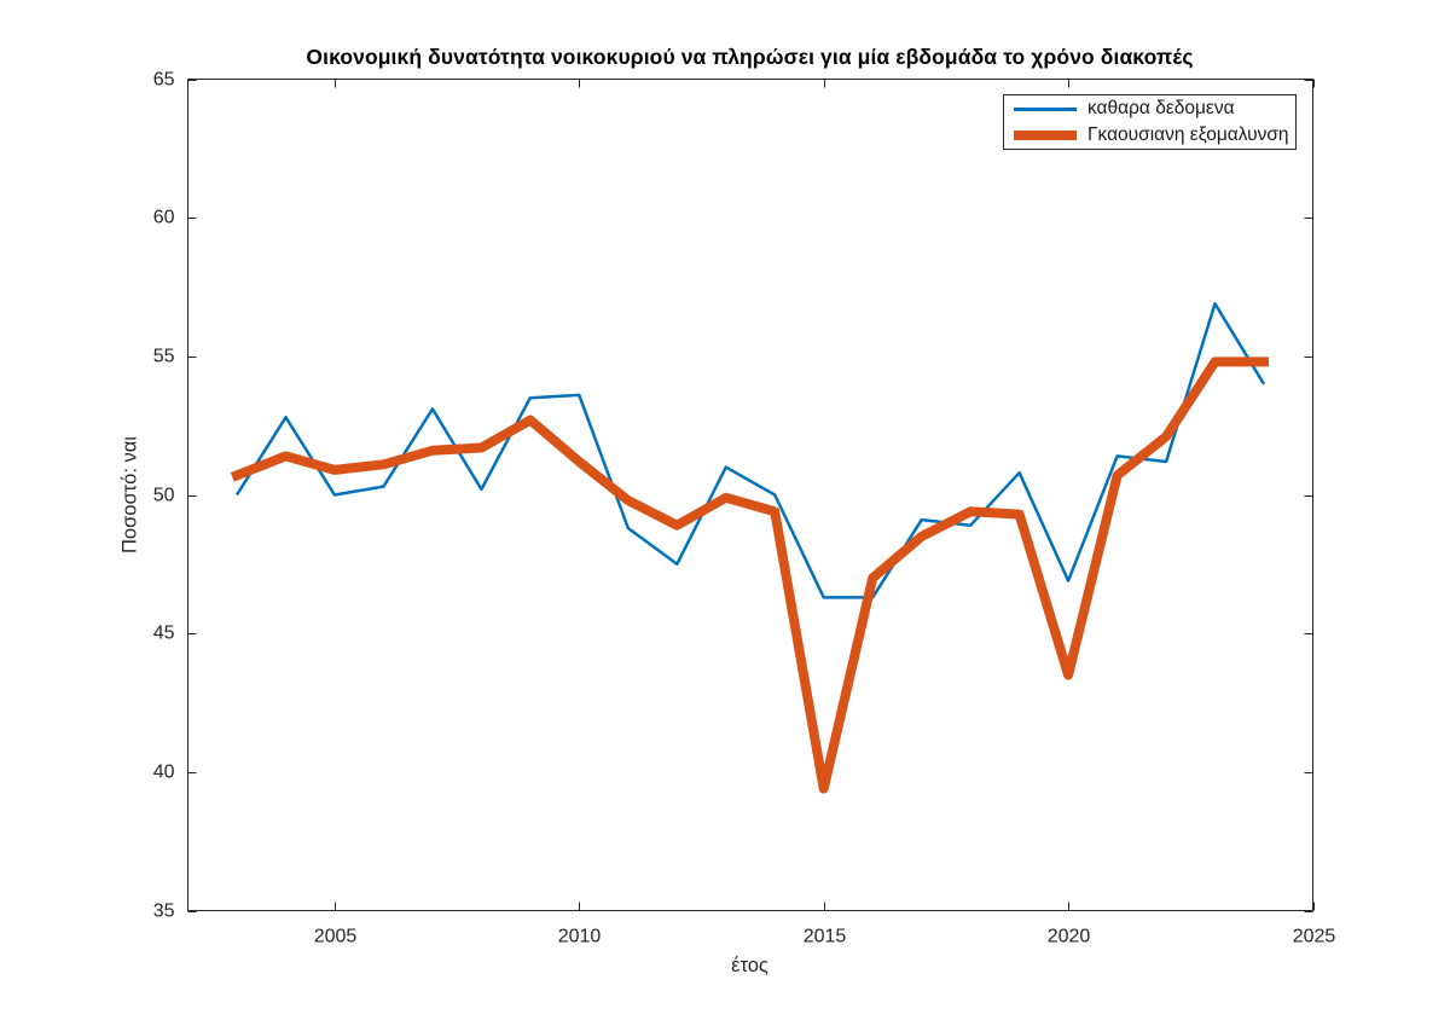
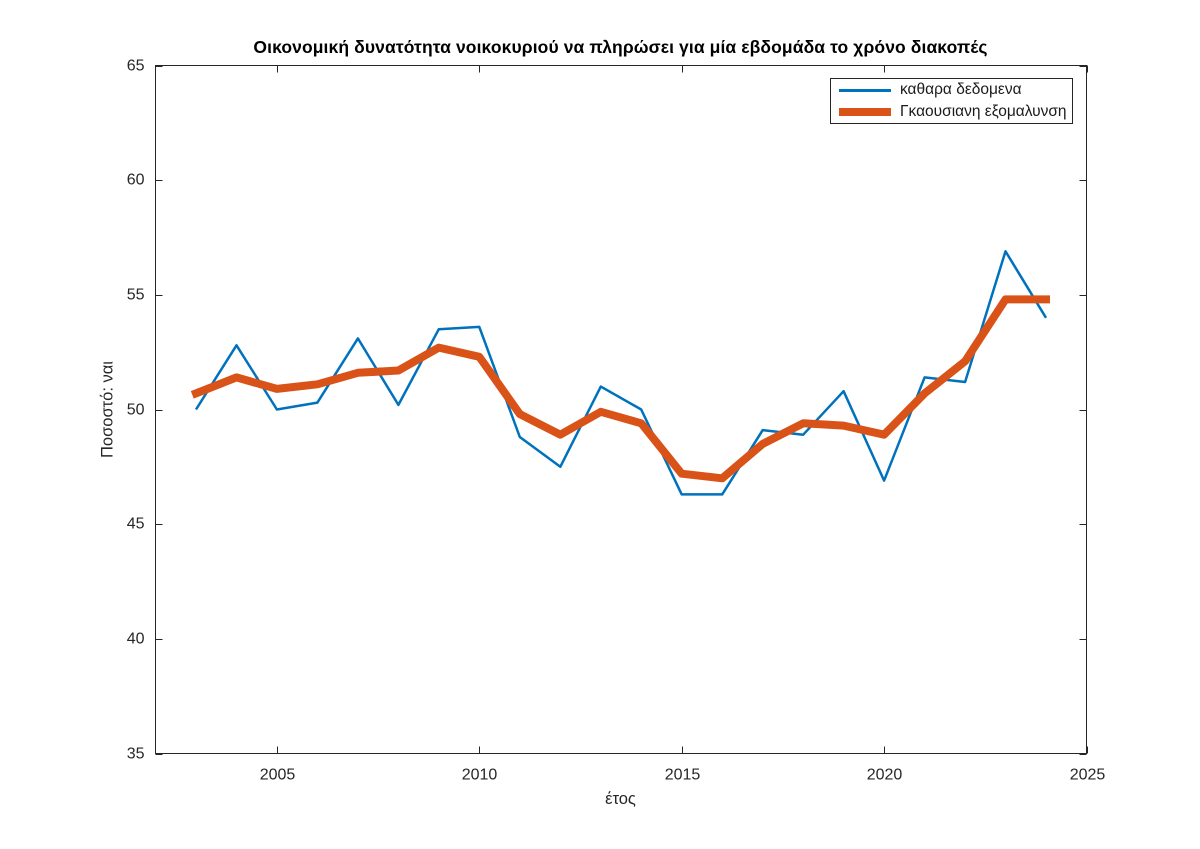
Γκαουσιανη εξομαλυνση/2010: 51.2 -> 52.3
Γκαουσιανη εξομαλυνση/2015: 39.4 -> 47.2
Γκαουσιανη εξομαλυνση/2020: 43.5 -> 48.9
